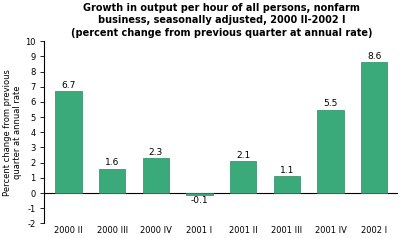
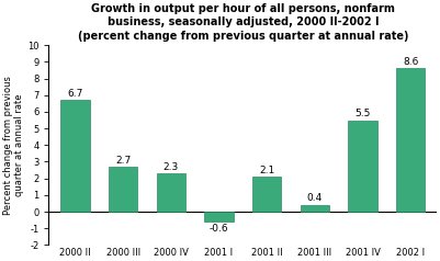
2000 III: 1.6 -> 2.7
2001 I: -0.1 -> -0.6
2001 III: 1.1 -> 0.4
